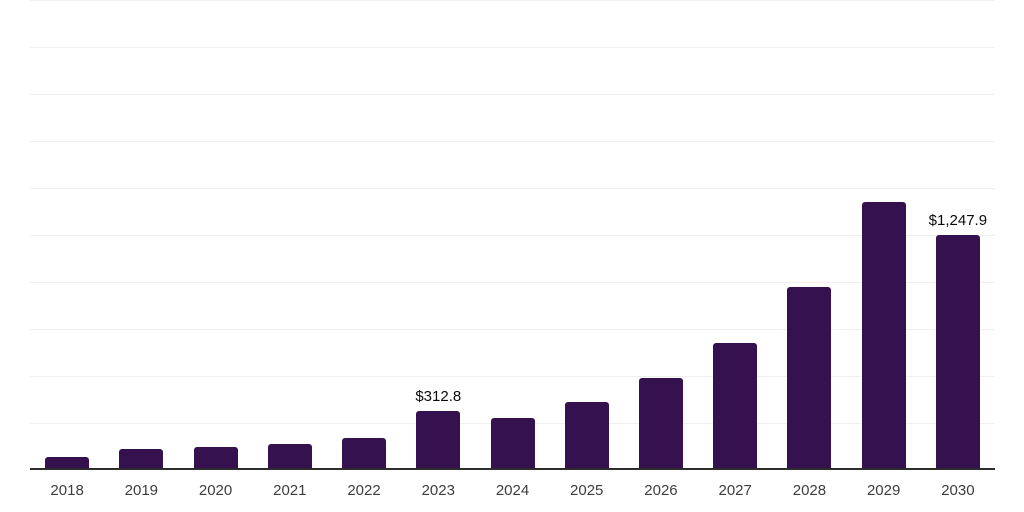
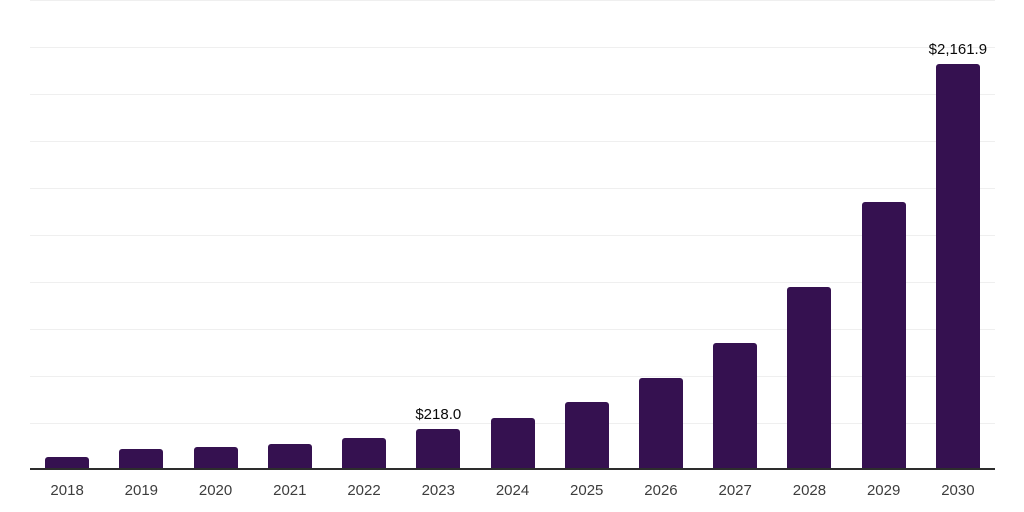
2023: $312.8 -> $218.0
2030: $1,247.9 -> $2,161.9
